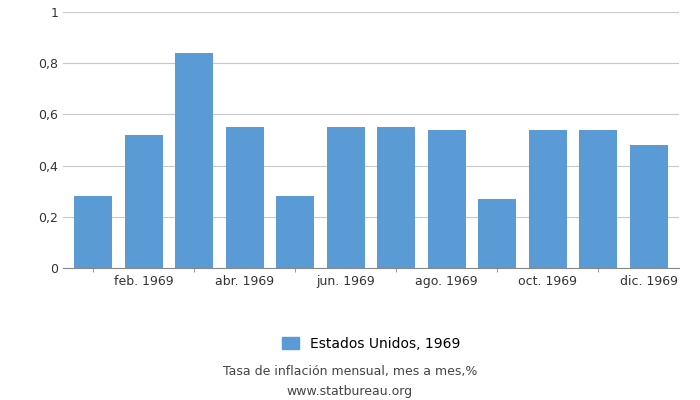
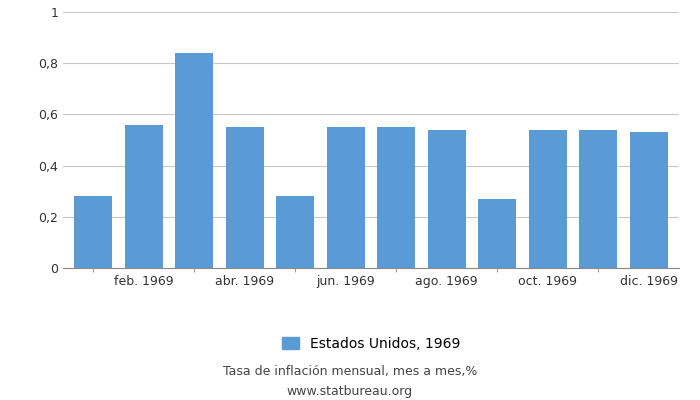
feb. 1969: 0,52 -> 0,56
dic. 1969: 0,48 -> 0,53
